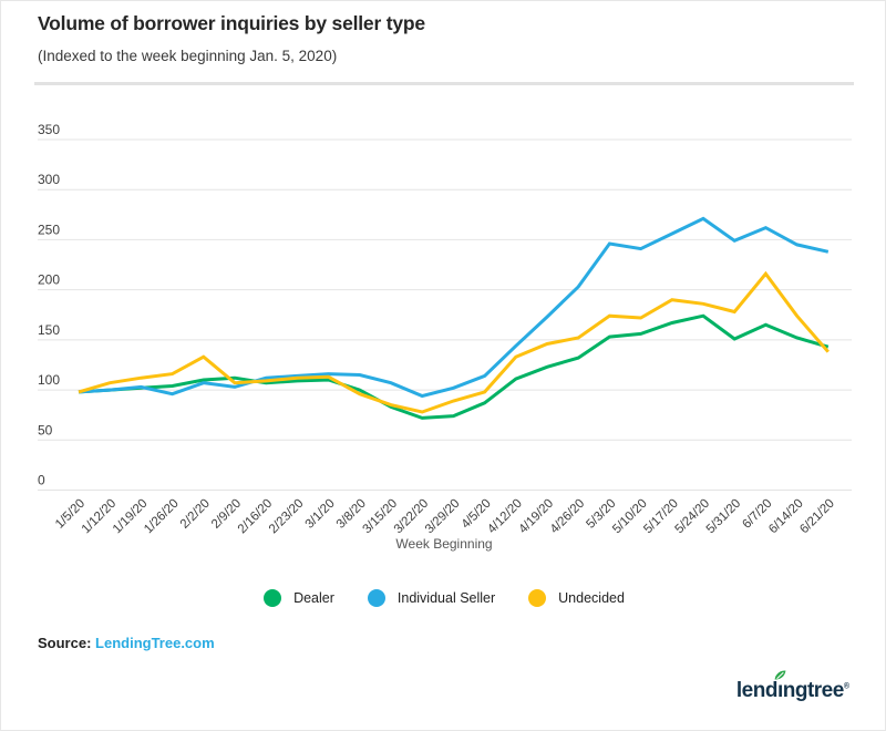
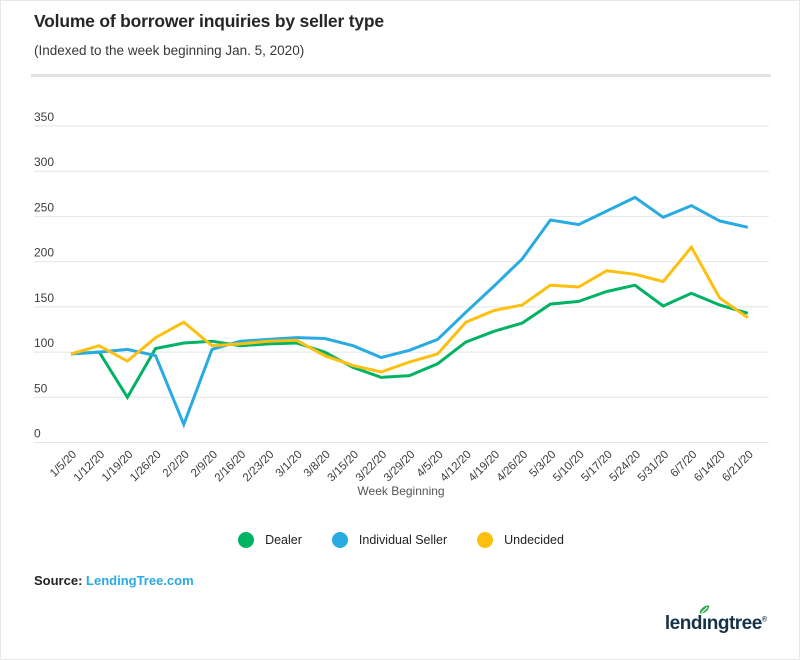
Dealer/1/19/20: 100 -> 50
Undecided/1/19/20: 110 -> 90
Individual Seller/2/2/20: 110 -> 20
Undecided/6/14/20: 170 -> 160
